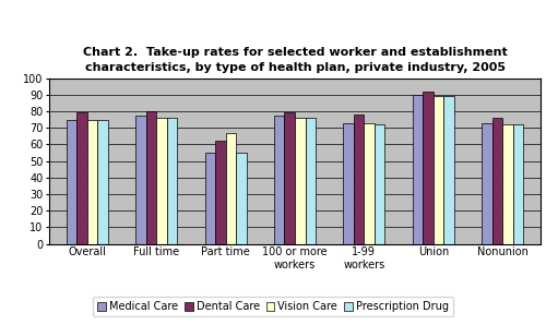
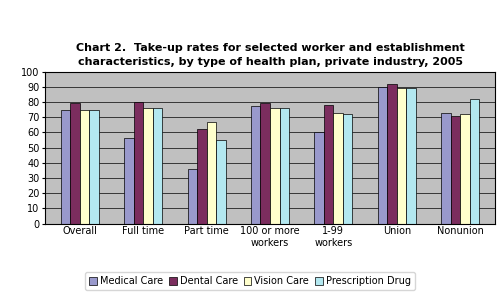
Medical Care/Full time: 77 -> 56
Medical Care/Part time: 55 -> 36
Medical Care/1-99 workers: 73 -> 60
Dental Care/Nonunion: 76 -> 71
Prescription Drug/Nonunion: 72 -> 82
